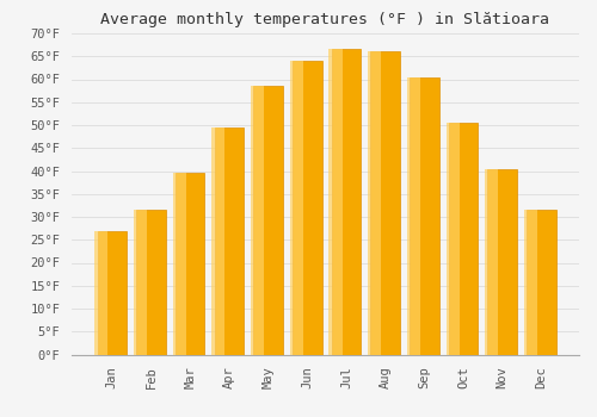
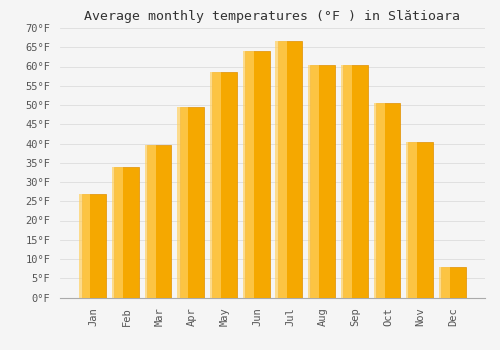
Feb: 31.5°F -> 34.0°F
Aug: 66.0°F -> 60.5°F
Dec: 31.5°F -> 8.0°F
